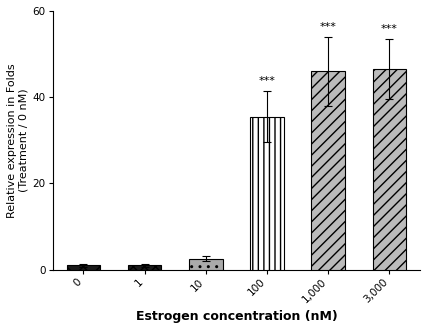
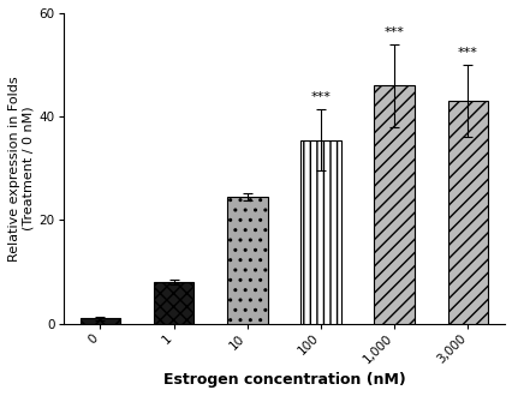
1: 1.0 -> 8.0
10: 2.5 -> 24.5
3,000: 46.5 -> 43.0
